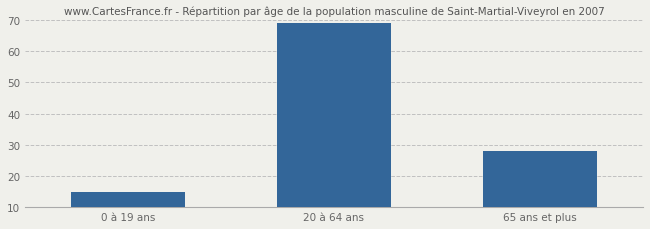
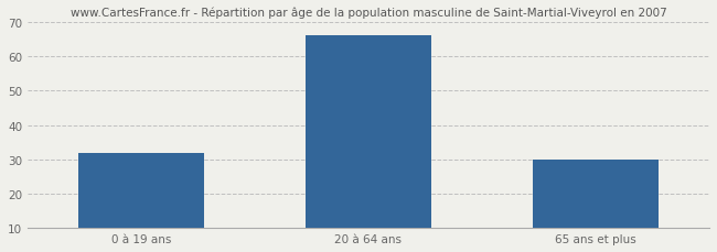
0 à 19 ans: 15 -> 32
20 à 64 ans: 69 -> 66
65 ans et plus: 28 -> 30
